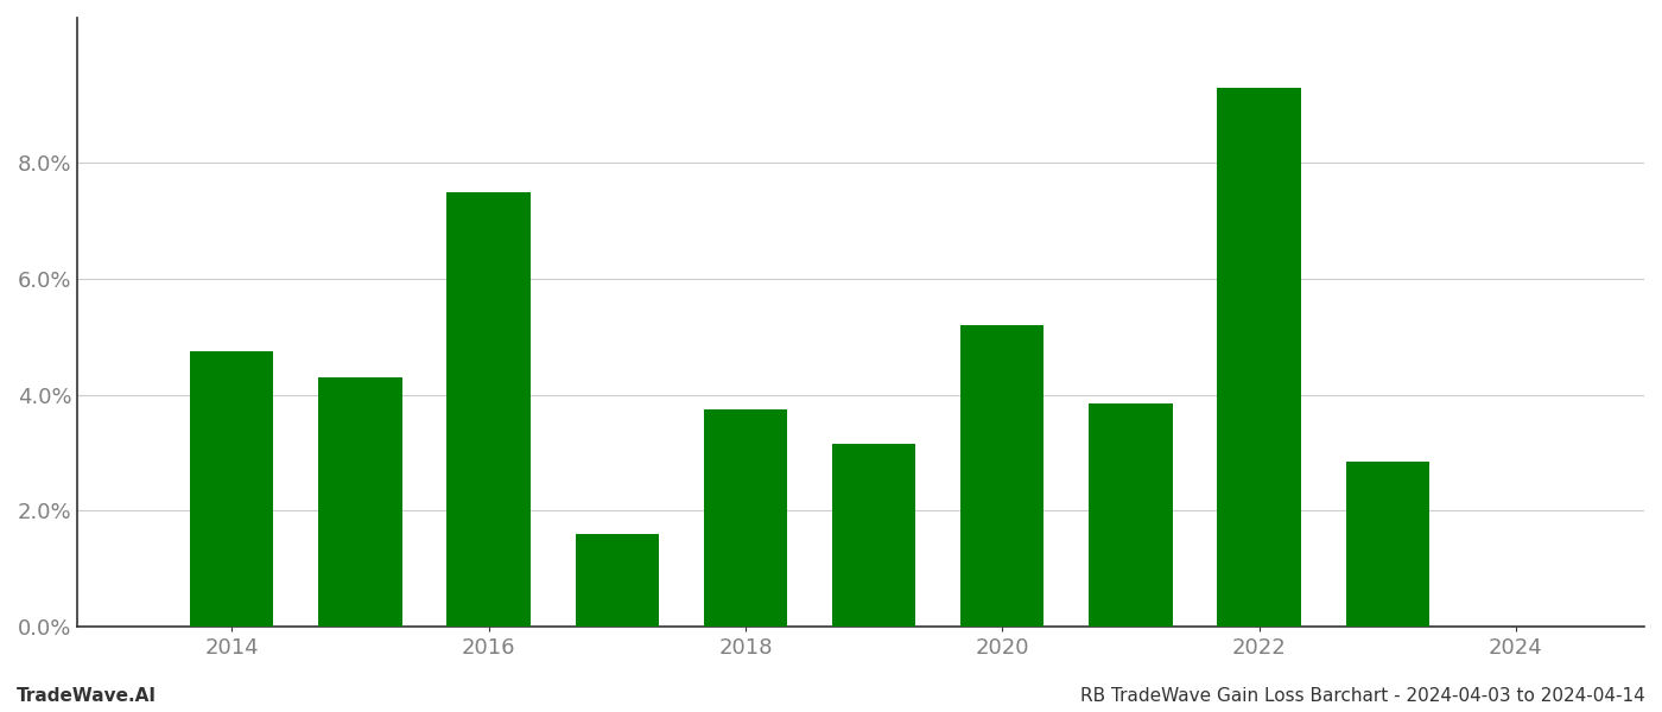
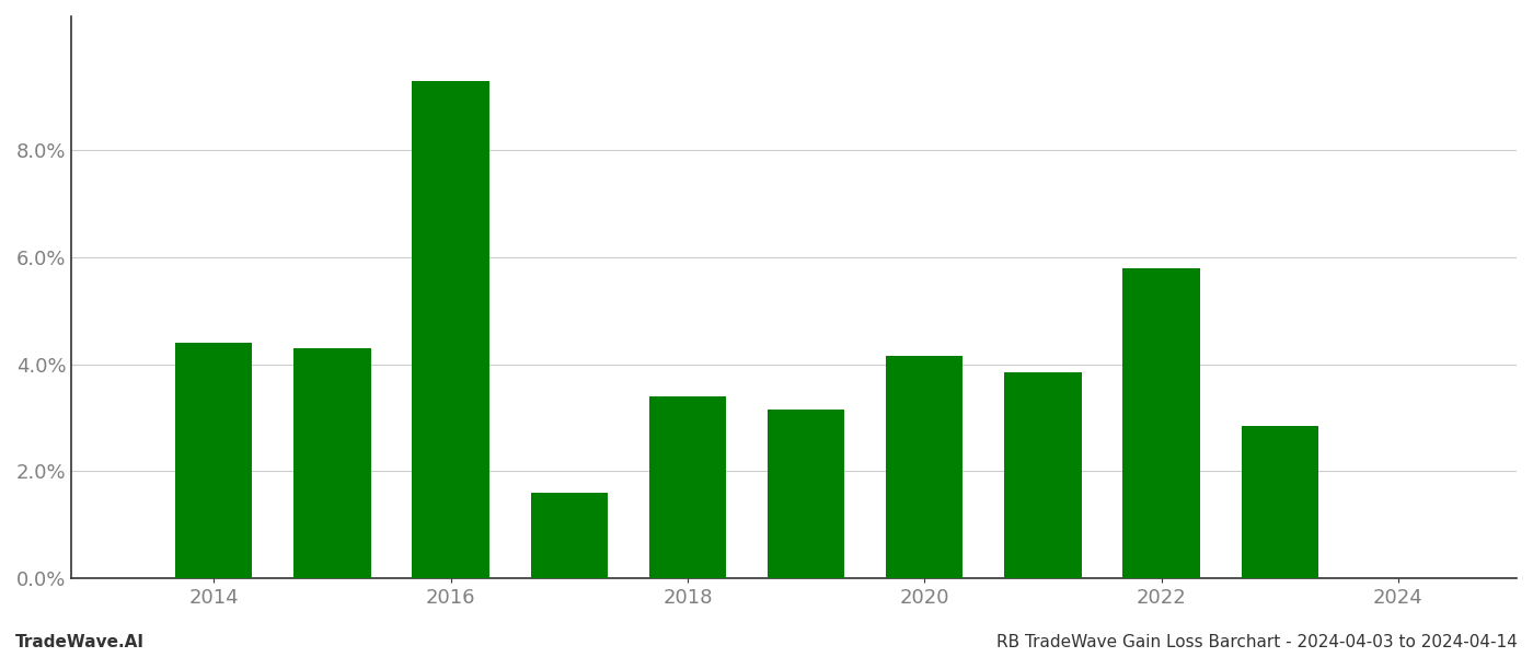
2014: 4.75% -> 4.40%
2016: 7.50% -> 9.30%
2018: 3.75% -> 3.40%
2020: 5.20% -> 4.15%
2022: 9.30% -> 5.80%
